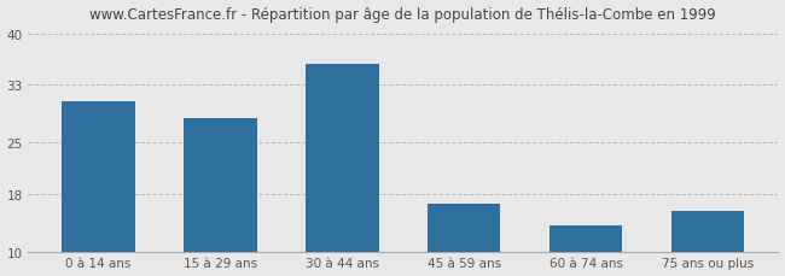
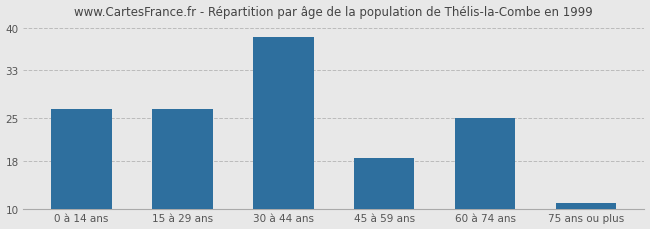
0 à 14 ans: 30.6 -> 26.5
15 à 29 ans: 28.4 -> 26.5
30 à 44 ans: 35.8 -> 38.5
45 à 59 ans: 16.6 -> 18.5
60 à 74 ans: 13.6 -> 25.0
75 ans ou plus: 15.6 -> 11.0
